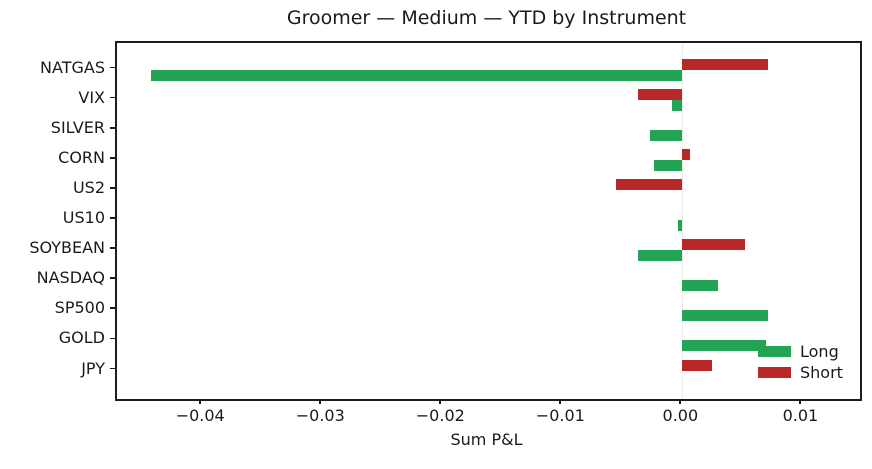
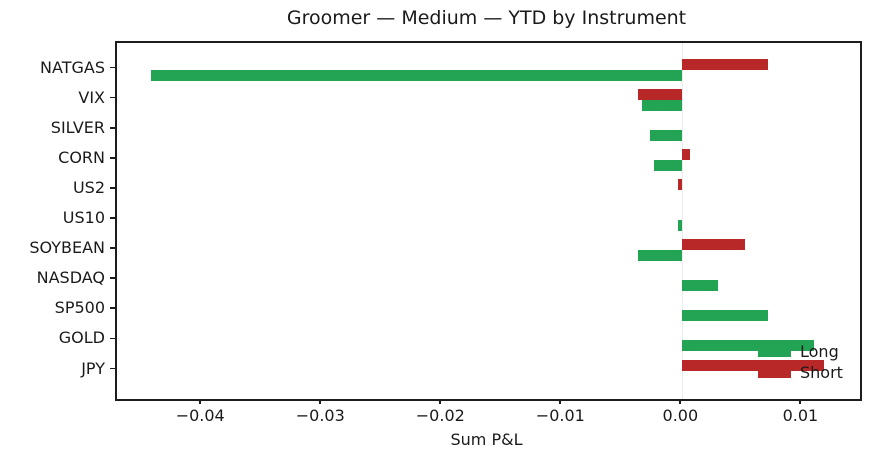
Long/VIX: -0.0009 -> -0.0034
Short/US2: -0.0055 -> -0.0004
Long/GOLD: 0.0070 -> 0.0110
Short/JPY: 0.0025 -> 0.0118
